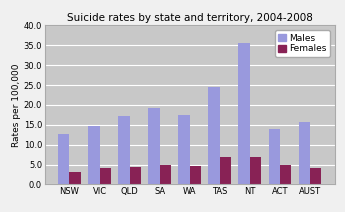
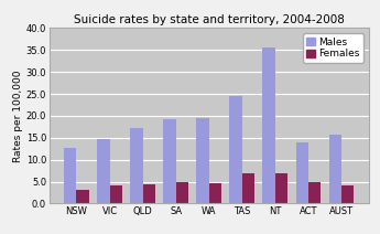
Males/WA: 17.5 -> 19.5
